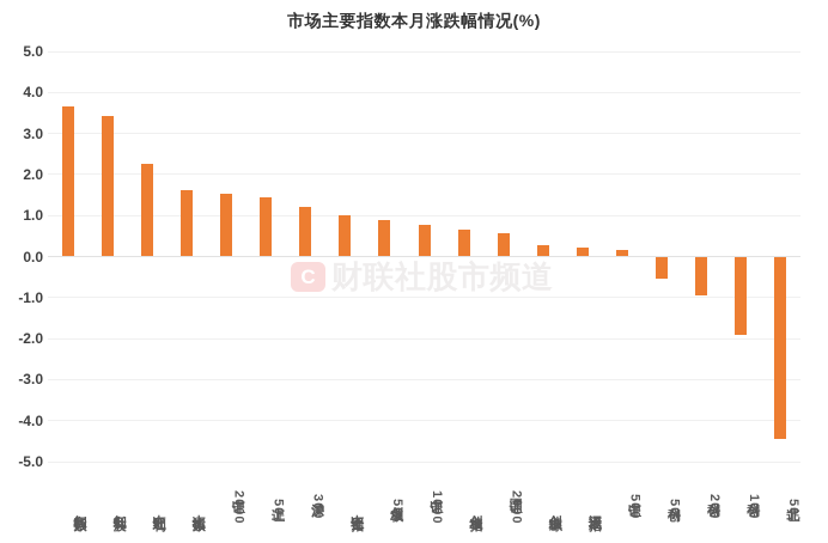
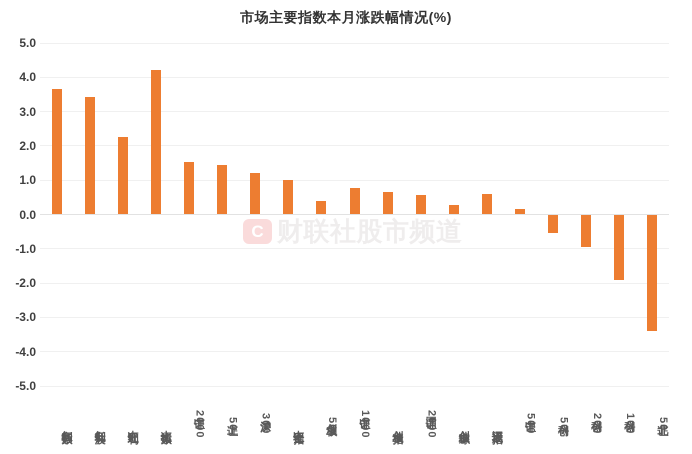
上证指数: 1.6 -> 4.2
创业板50: 0.9 -> 0.4
深证成指: 0.2 -> 0.6
北证50: -4.4 -> -3.4
